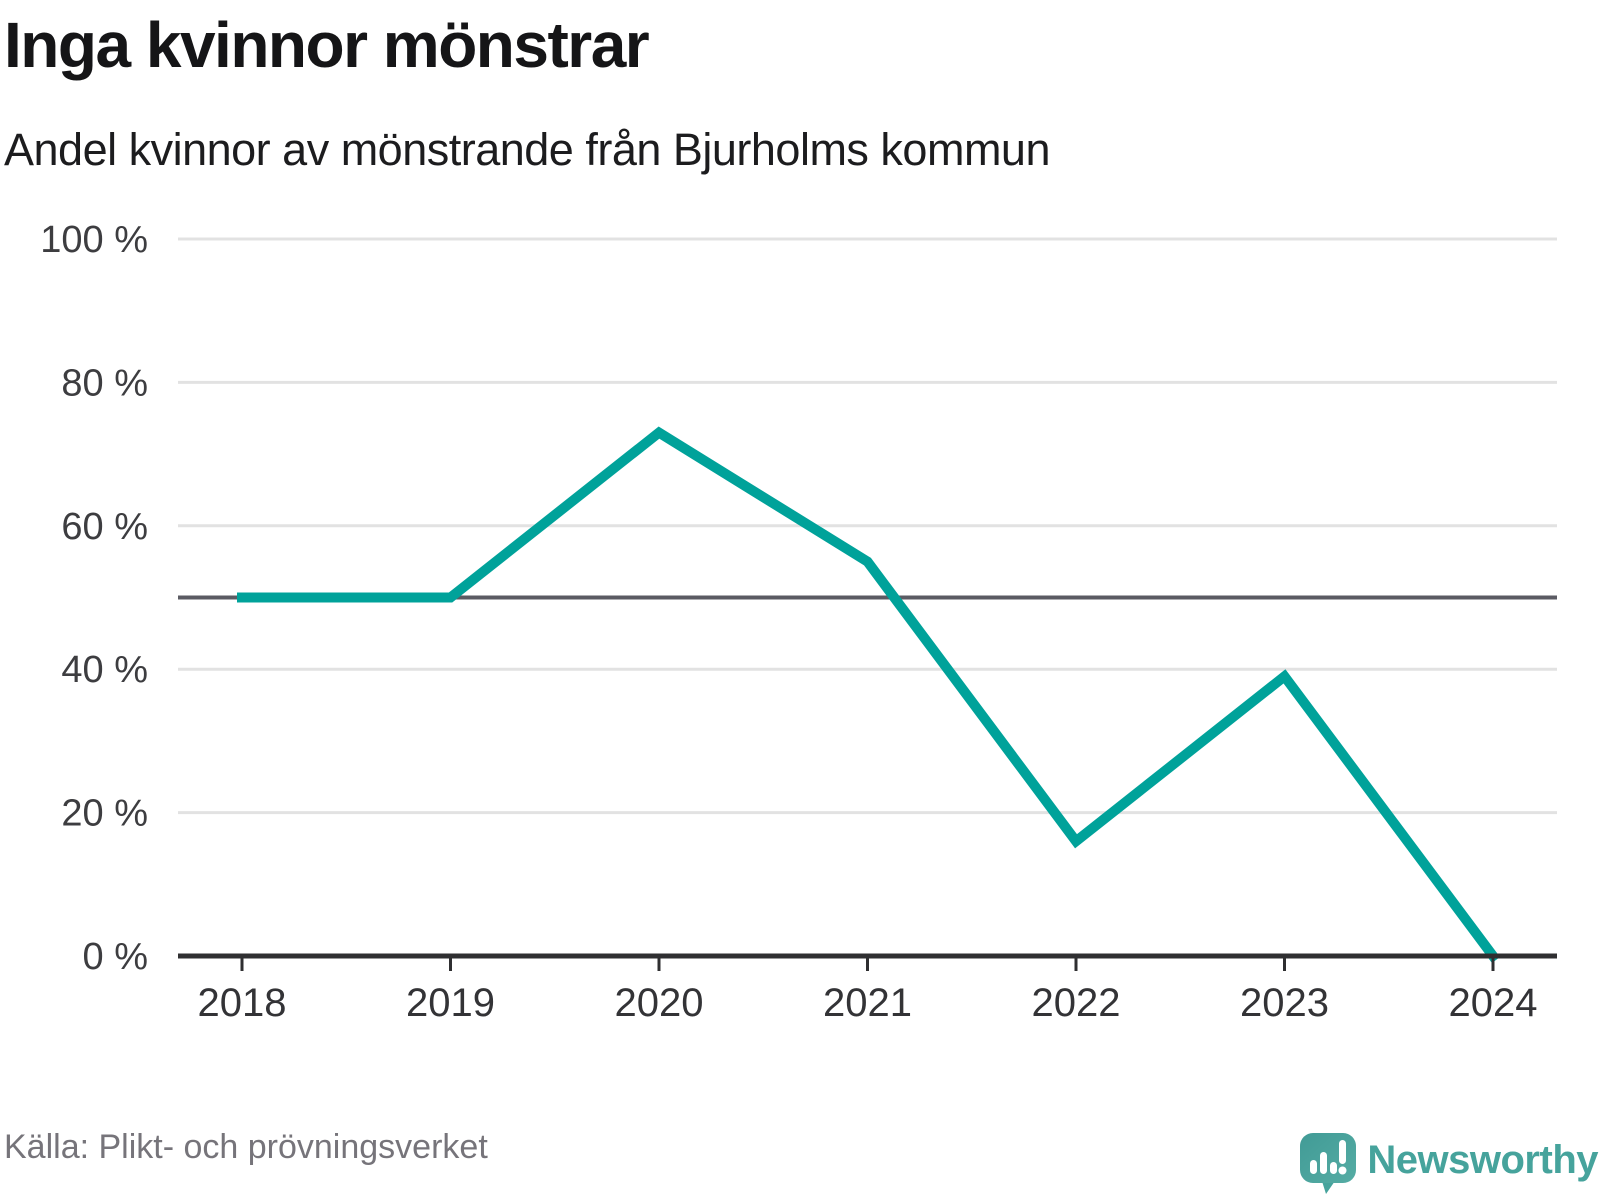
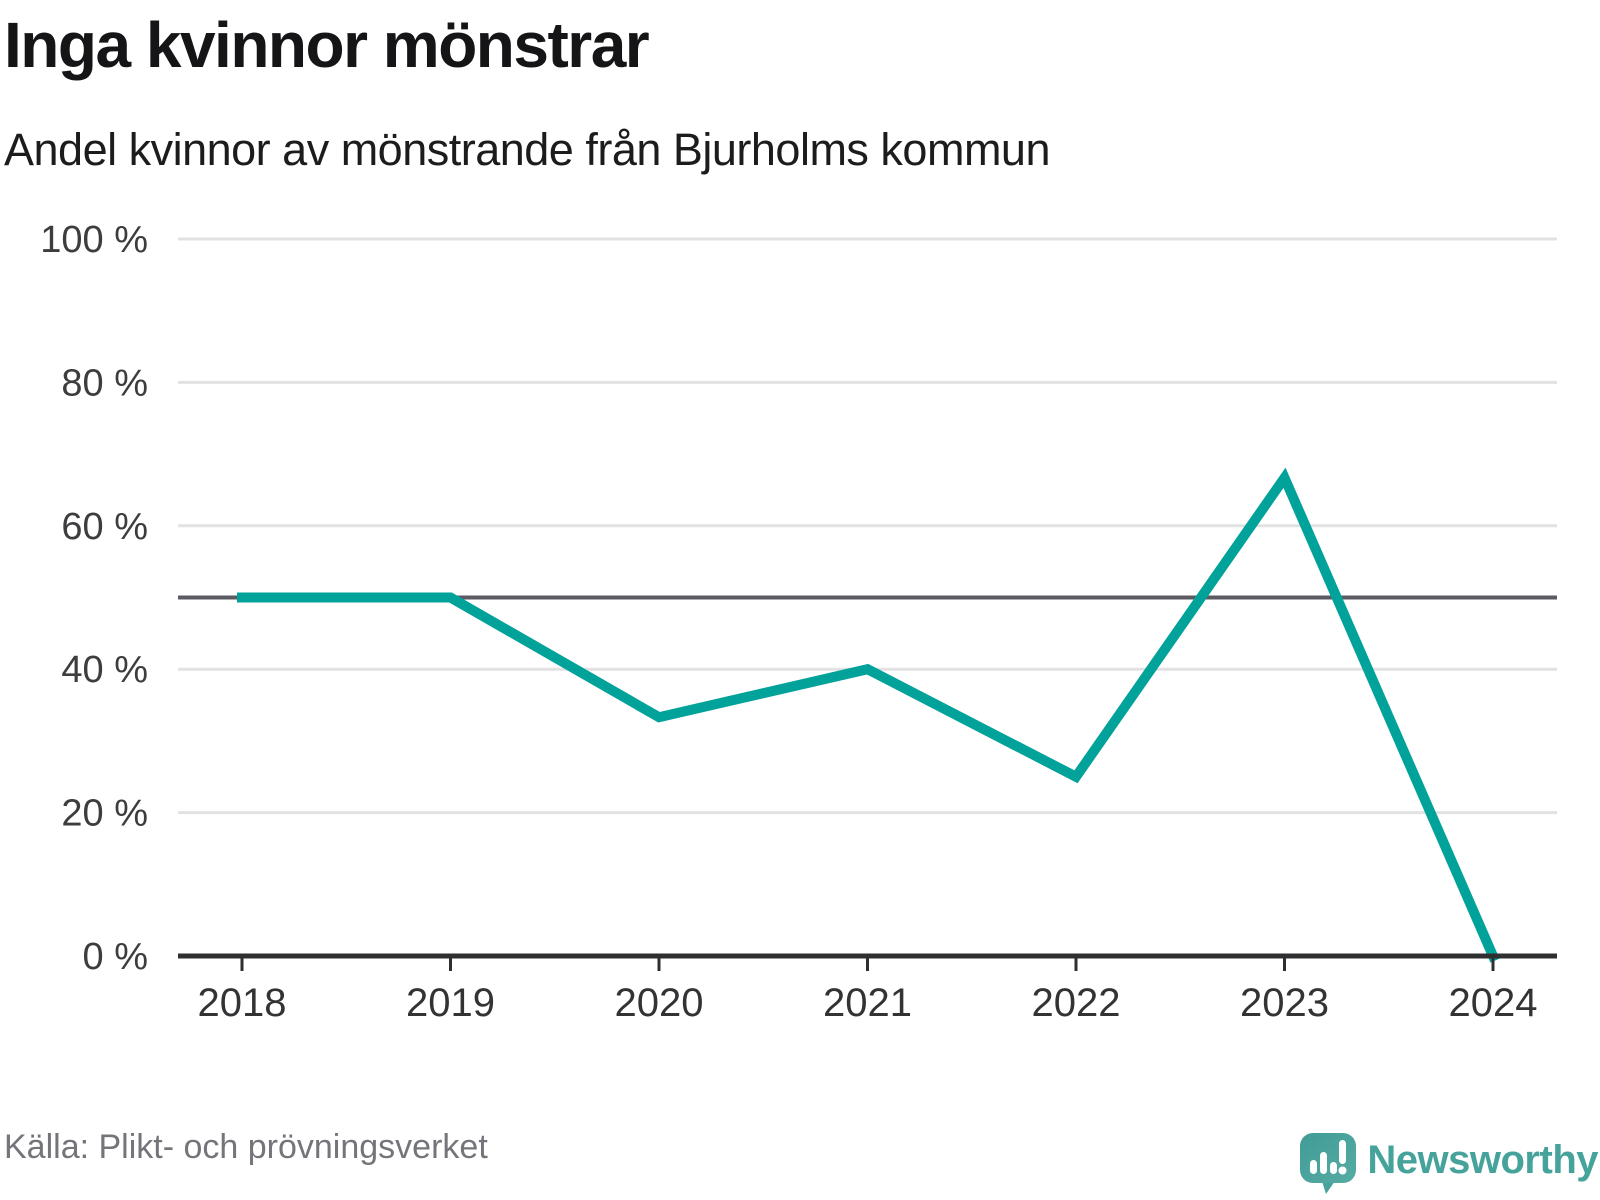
2020: 73% -> 33%
2021: 55% -> 40%
2022: 16% -> 25%
2023: 39% -> 67%
